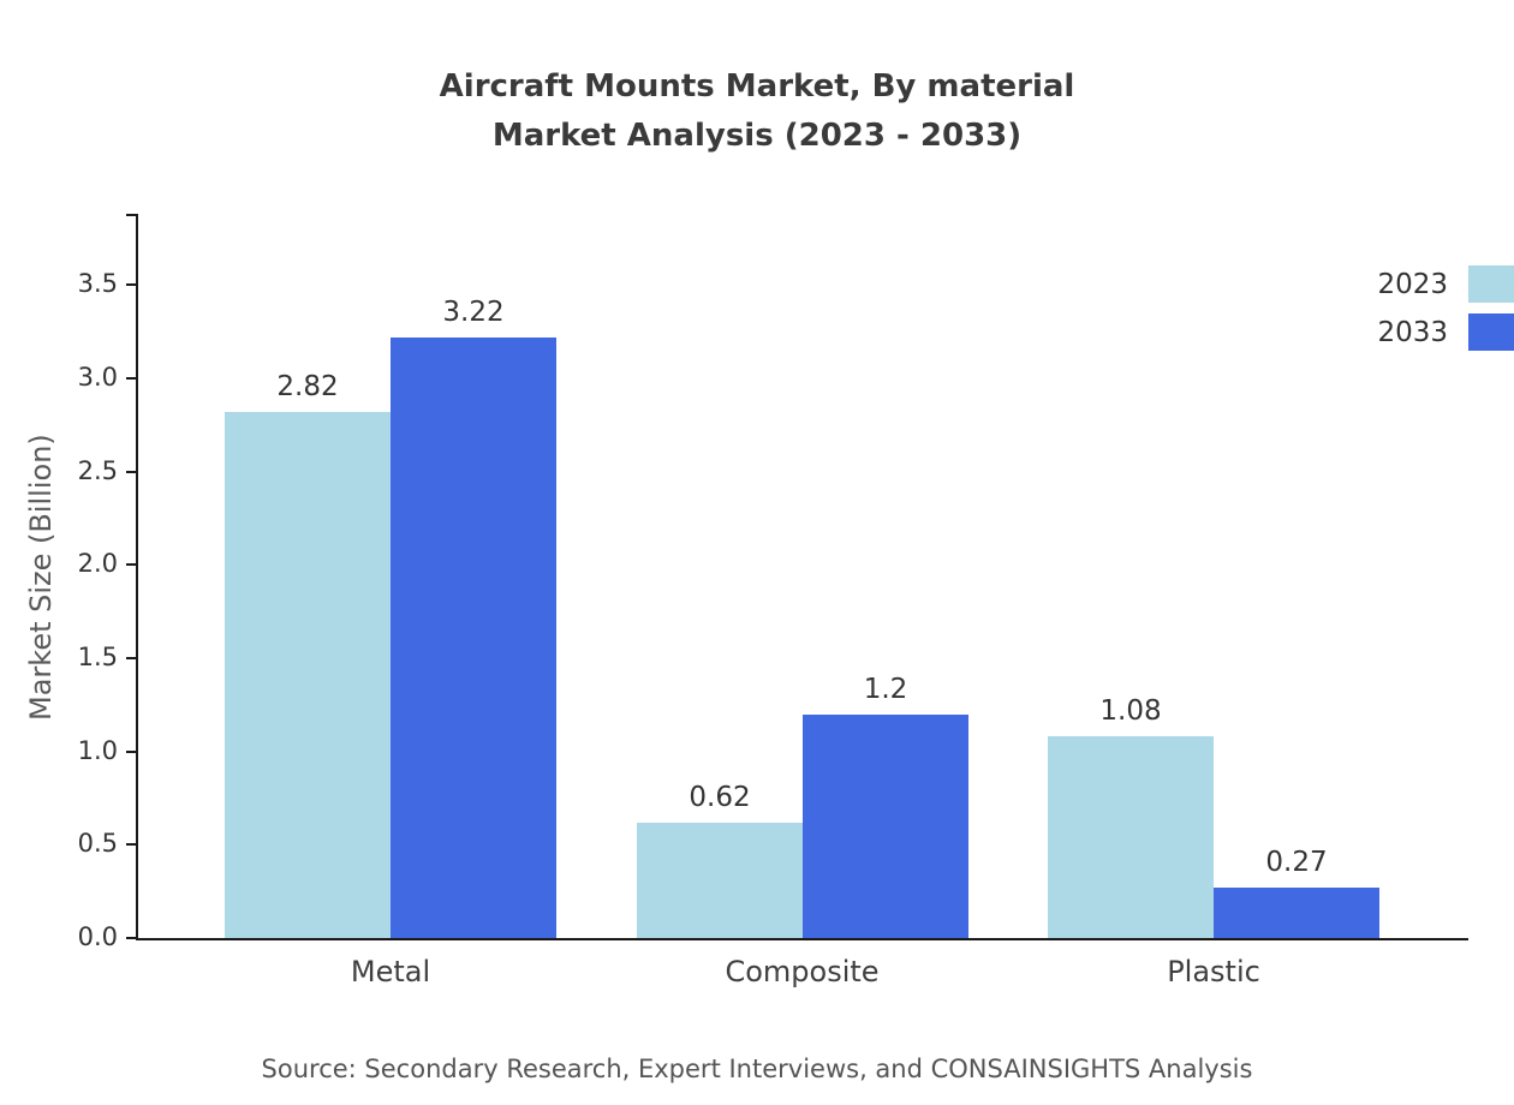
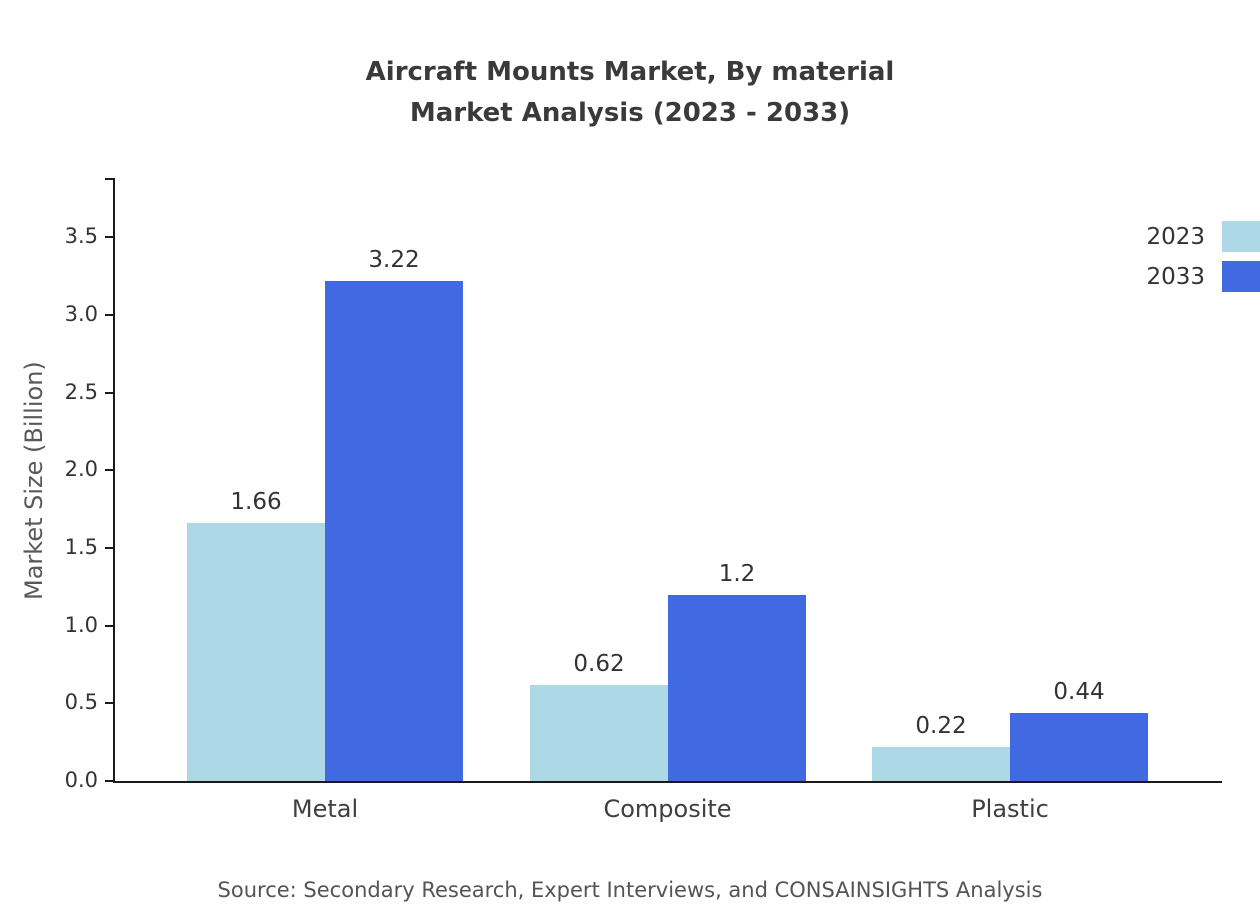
2023/Metal: 2.82 -> 1.66
2023/Plastic: 1.08 -> 0.22
2033/Plastic: 0.27 -> 0.44
